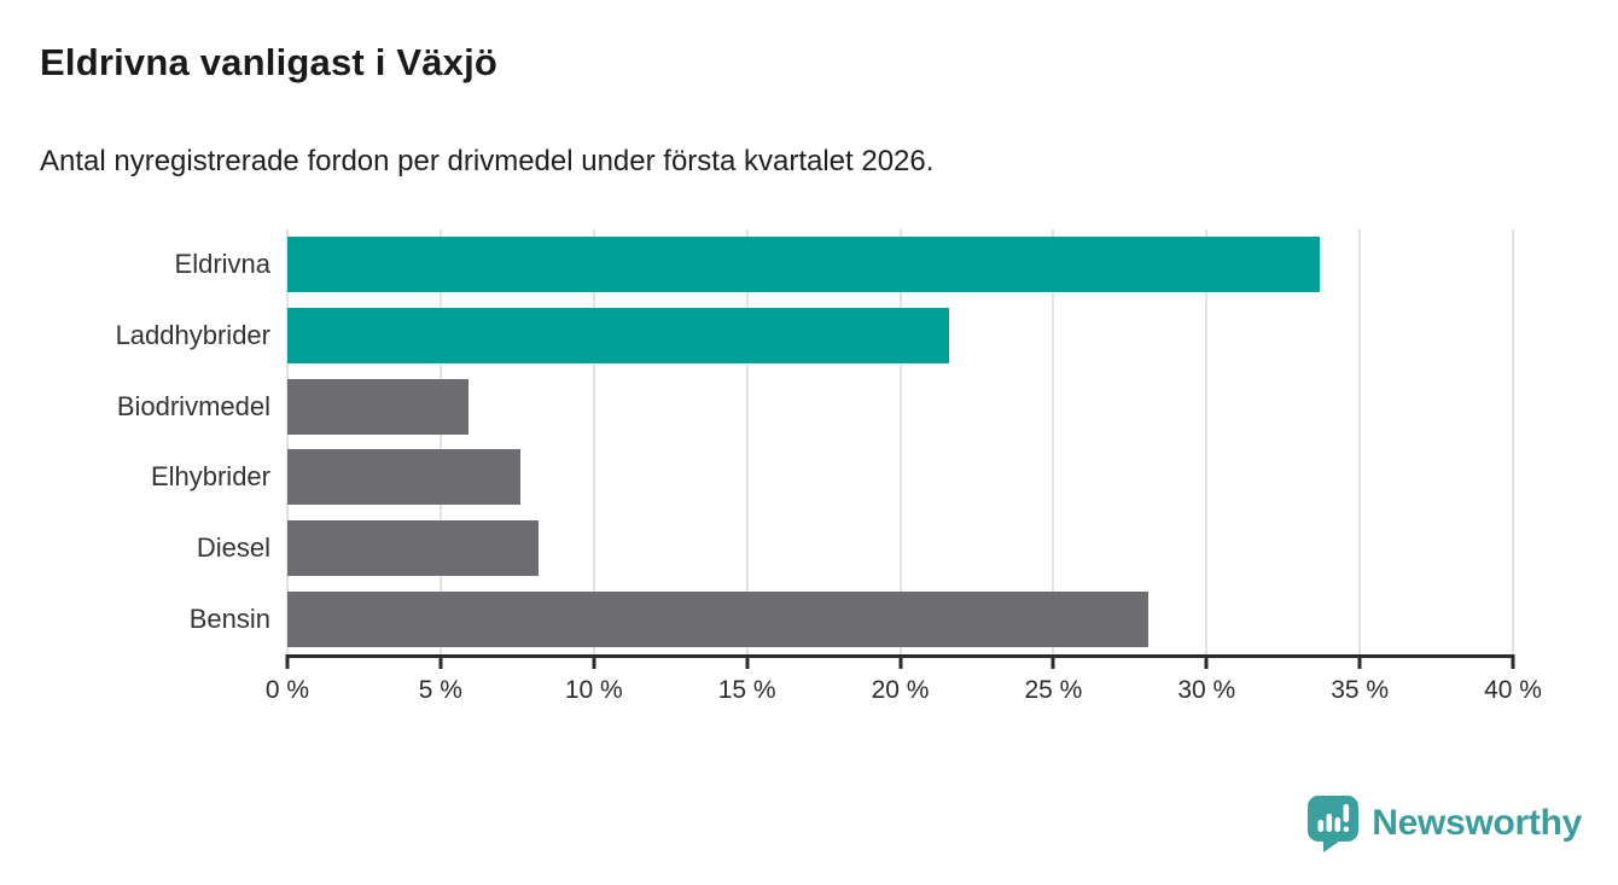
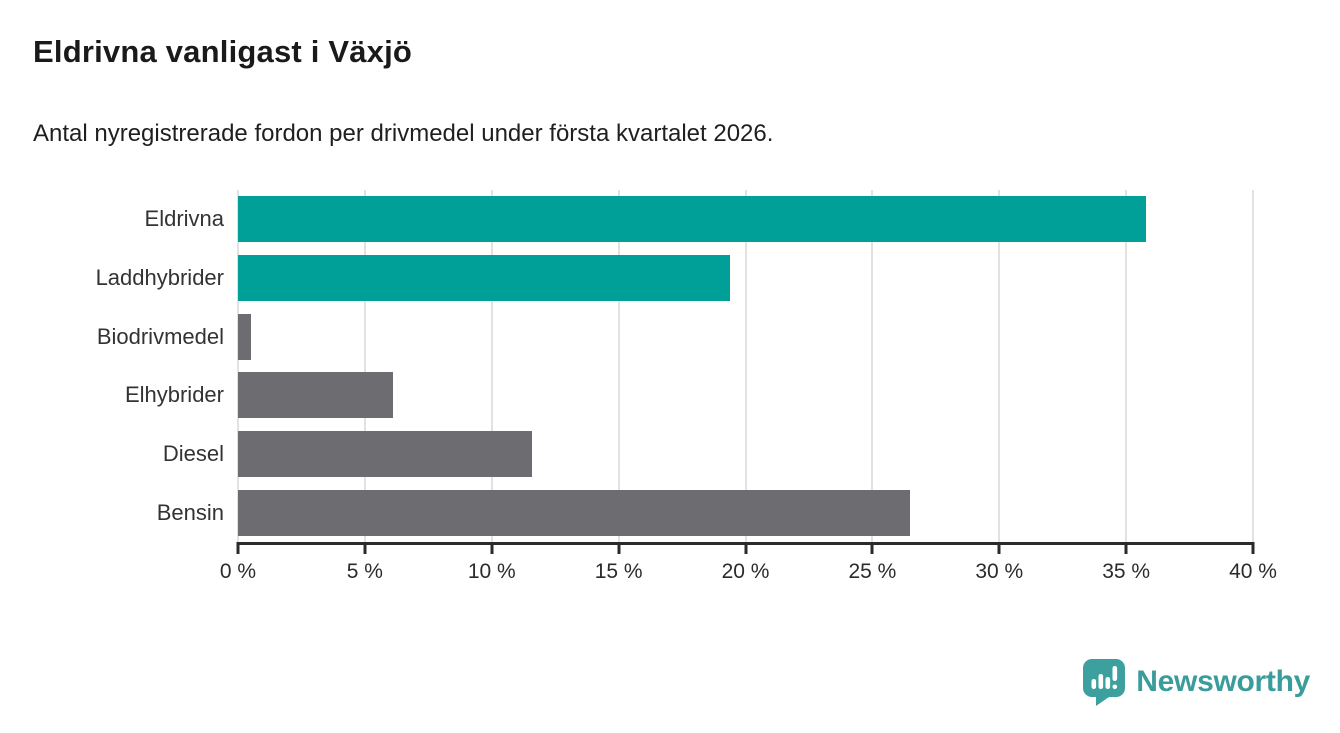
Eldrivna: 33.7% -> 35.8%
Laddhybrider: 21.6% -> 19.4%
Biodrivmedel: 5.9% -> 0.5%
Elhybrider: 7.6% -> 6.1%
Diesel: 8.2% -> 11.6%
Bensin: 28.1% -> 26.5%
